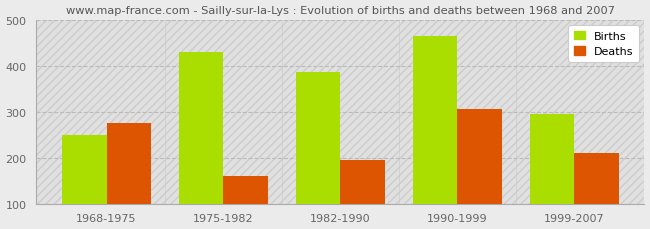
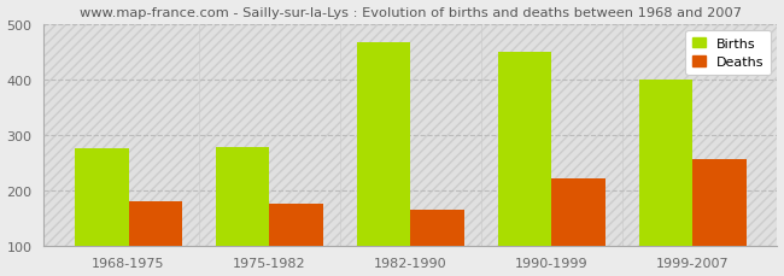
Births/1968-1975: 250 -> 275
Deaths/1968-1975: 275 -> 180
Births/1975-1982: 430 -> 278
Deaths/1975-1982: 160 -> 175
Births/1982-1990: 385 -> 467
Deaths/1982-1990: 195 -> 165
Births/1990-1999: 465 -> 450
Deaths/1990-1999: 305 -> 220
Births/1999-2007: 295 -> 400
Deaths/1999-2007: 210 -> 255
